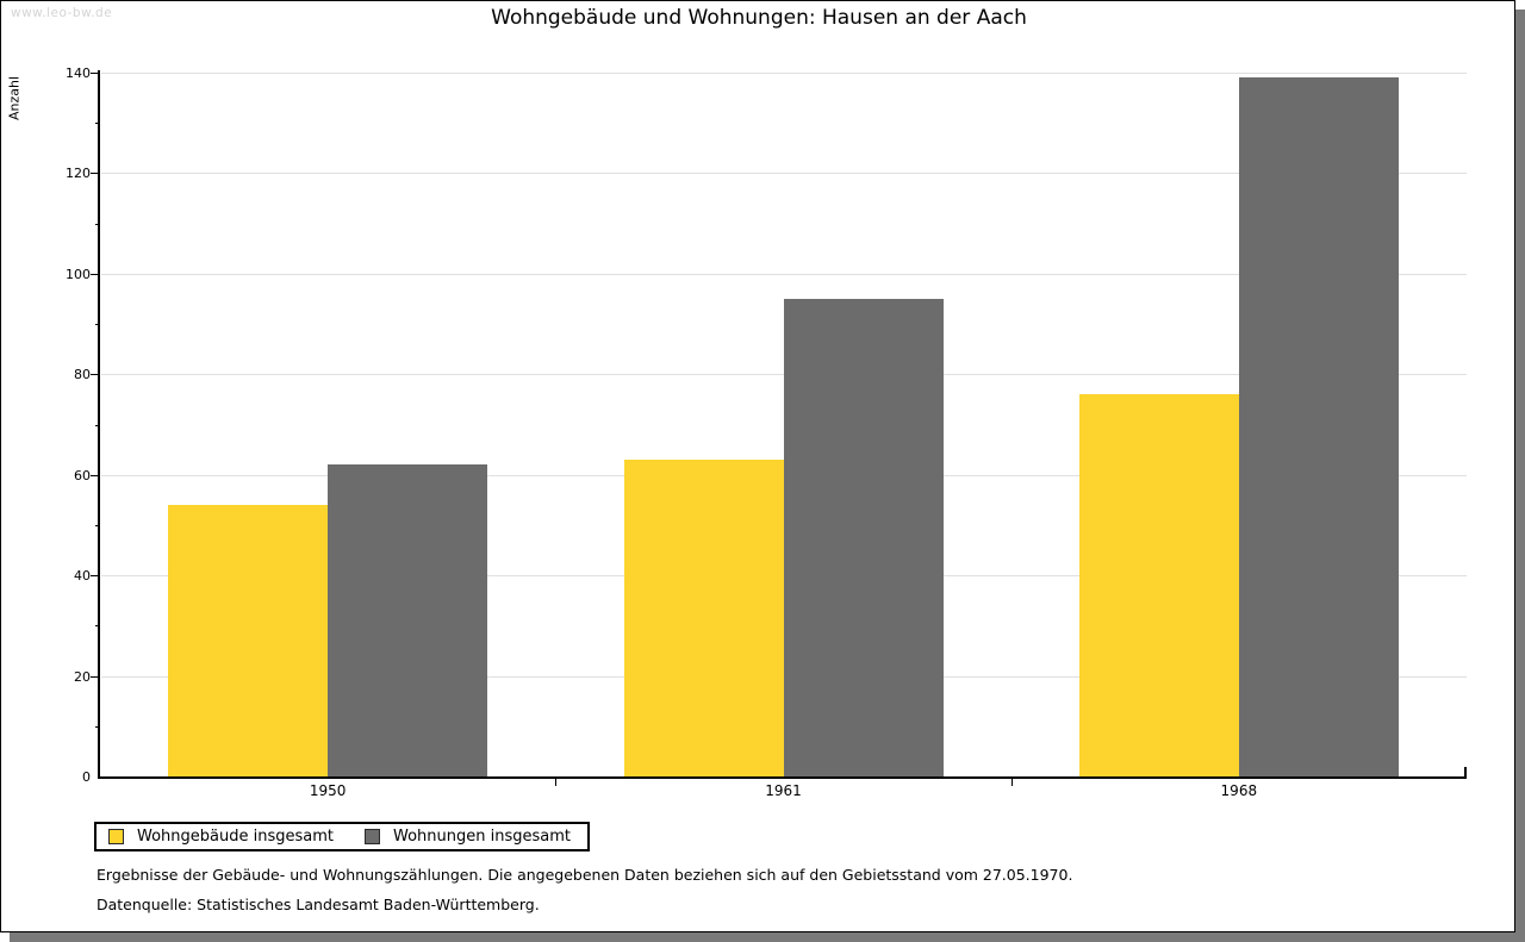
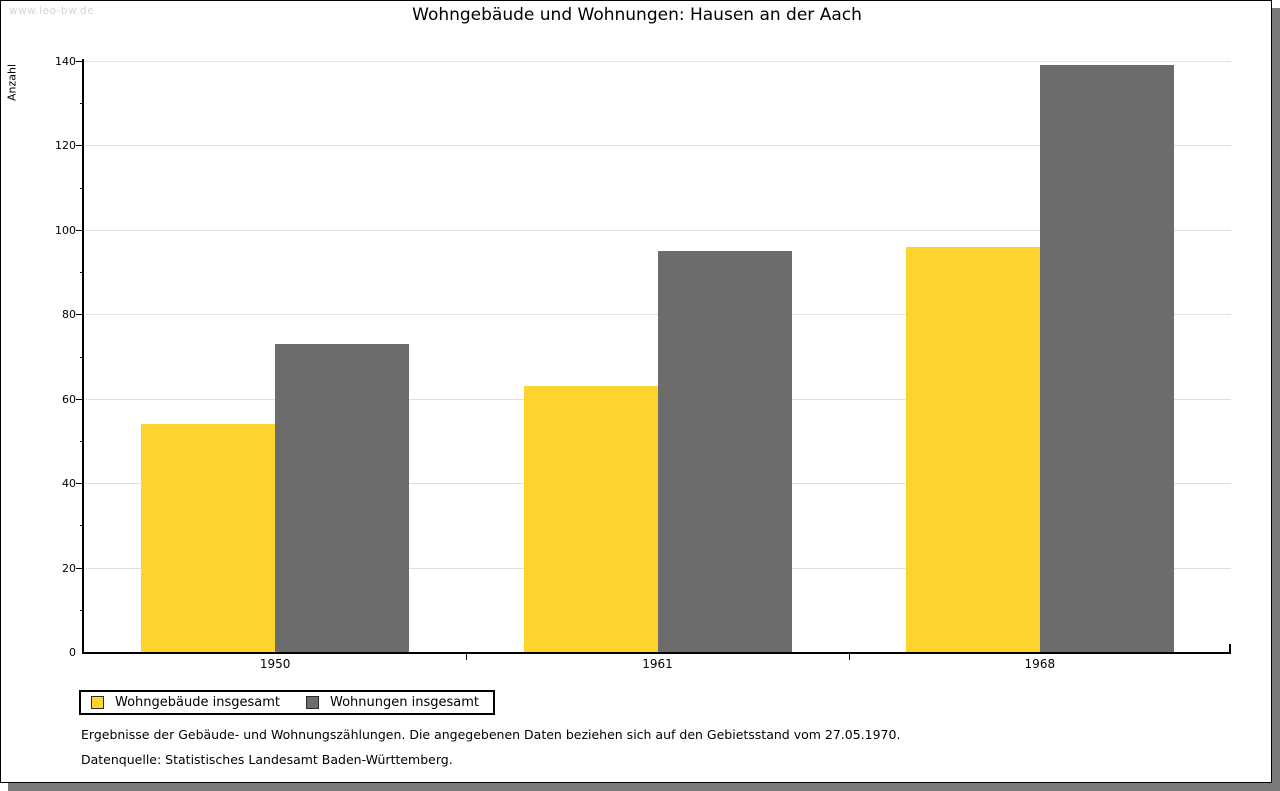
Wohnungen insgesamt/1950: 62 -> 73
Wohngebäude insgesamt/1968: 76 -> 96
